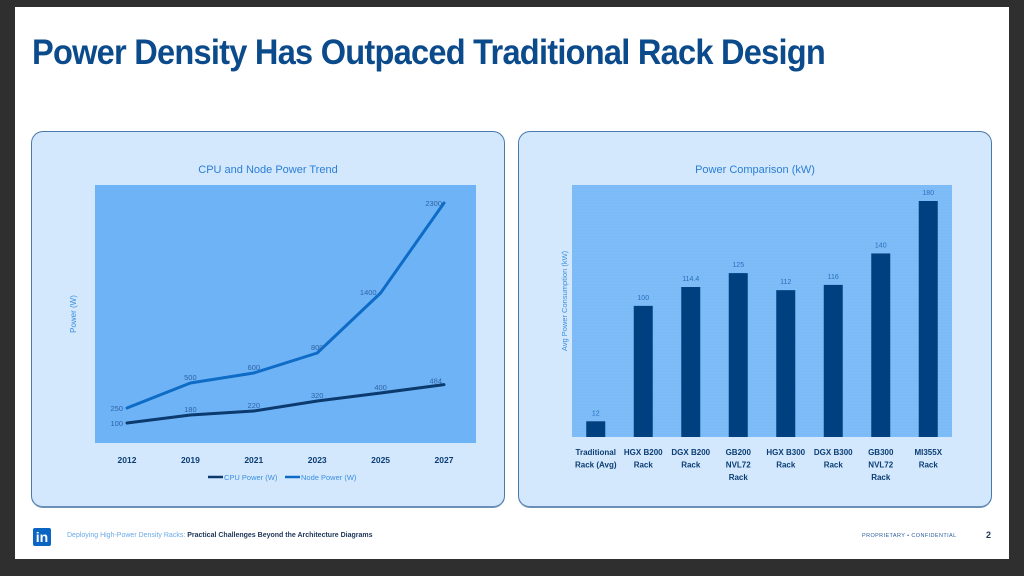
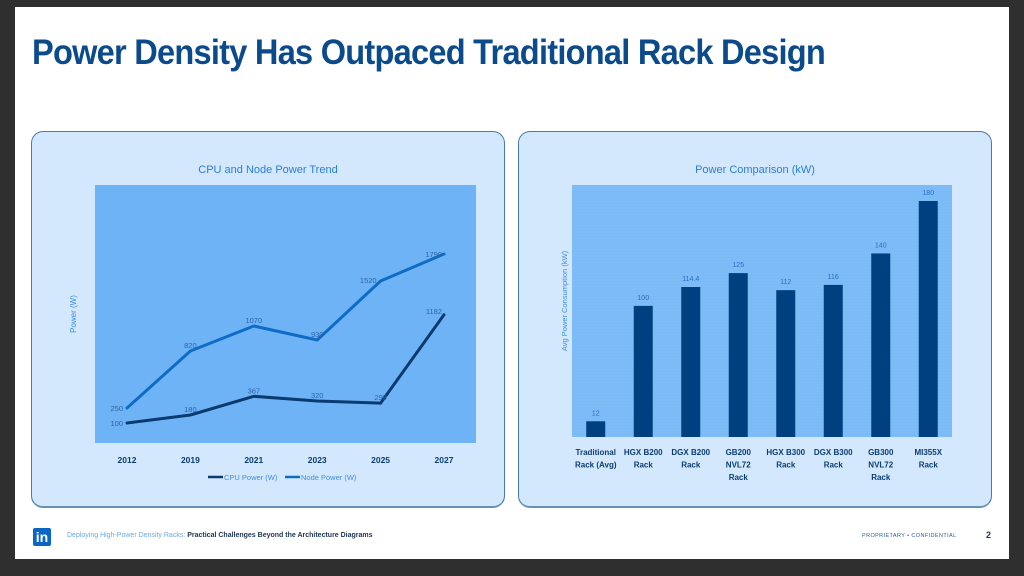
CPU and Node Power Trend/Node Power (W)/2019: 500 -> 820
CPU and Node Power Trend/CPU Power (W)/2021: 220 -> 367
CPU and Node Power Trend/Node Power (W)/2021: 600 -> 1070
CPU and Node Power Trend/Node Power (W)/2023: 800 -> 930
CPU and Node Power Trend/CPU Power (W)/2025: 400 -> 299
CPU and Node Power Trend/Node Power (W)/2025: 1400 -> 1520
CPU and Node Power Trend/CPU Power (W)/2027: 484 -> 1182
CPU and Node Power Trend/Node Power (W)/2027: 2300 -> 1790
